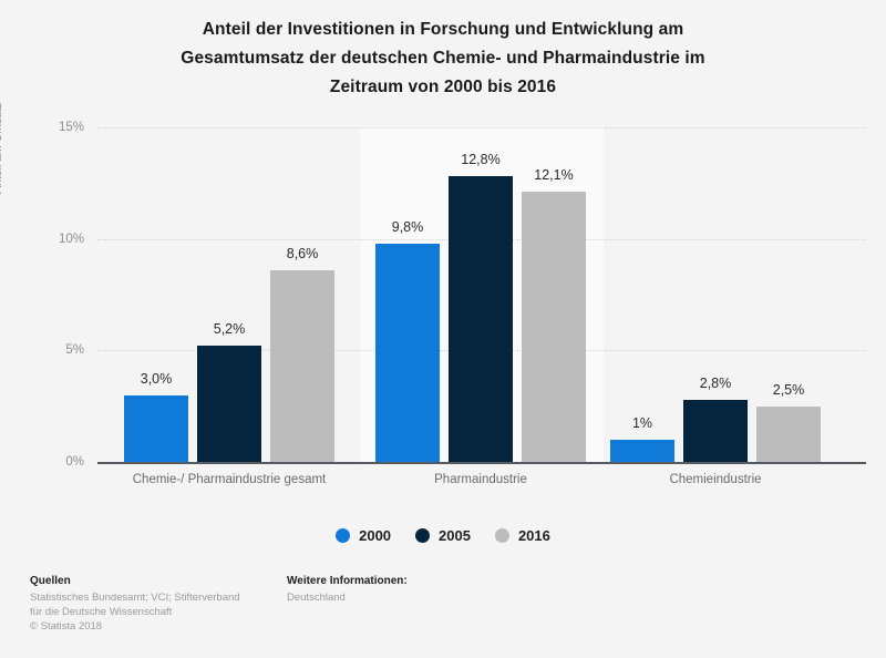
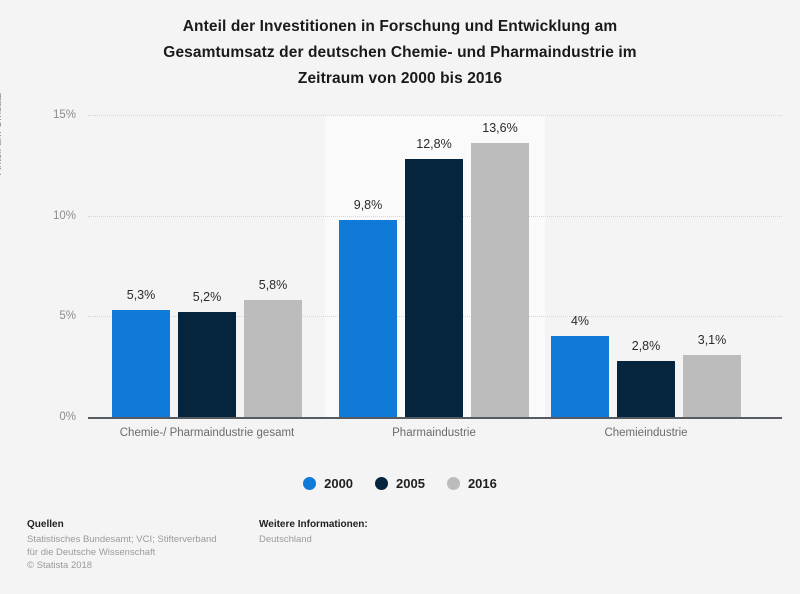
2000/Chemie-/ Pharmaindustrie gesamt: 3,0% -> 5,3%
2016/Chemie-/ Pharmaindustrie gesamt: 8,6% -> 5,8%
2016/Pharmaindustrie: 12,1% -> 13,6%
2000/Chemieindustrie: 1% -> 4%
2016/Chemieindustrie: 2,5% -> 3,1%
